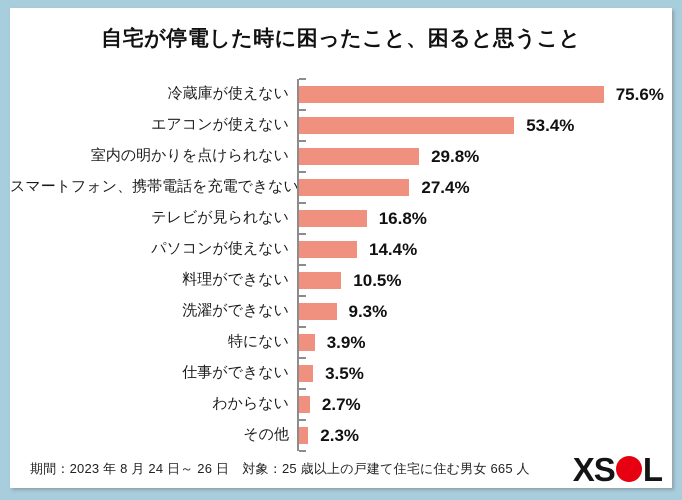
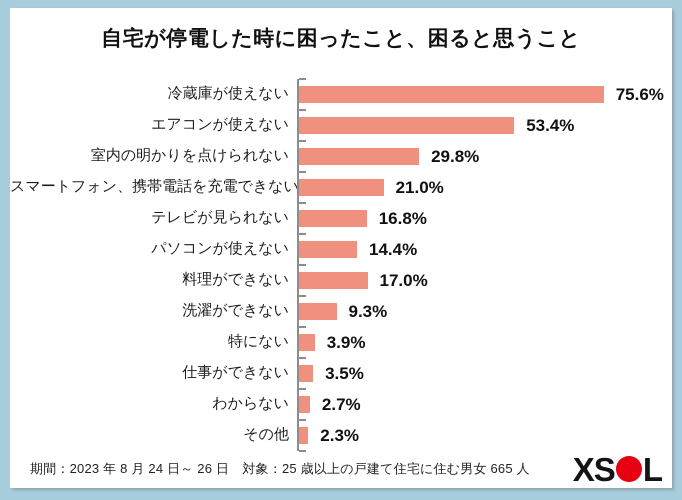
スマートフォン、携帯電話を充電できない: 27.4% -> 21.0%
料理ができない: 10.5% -> 17.0%
